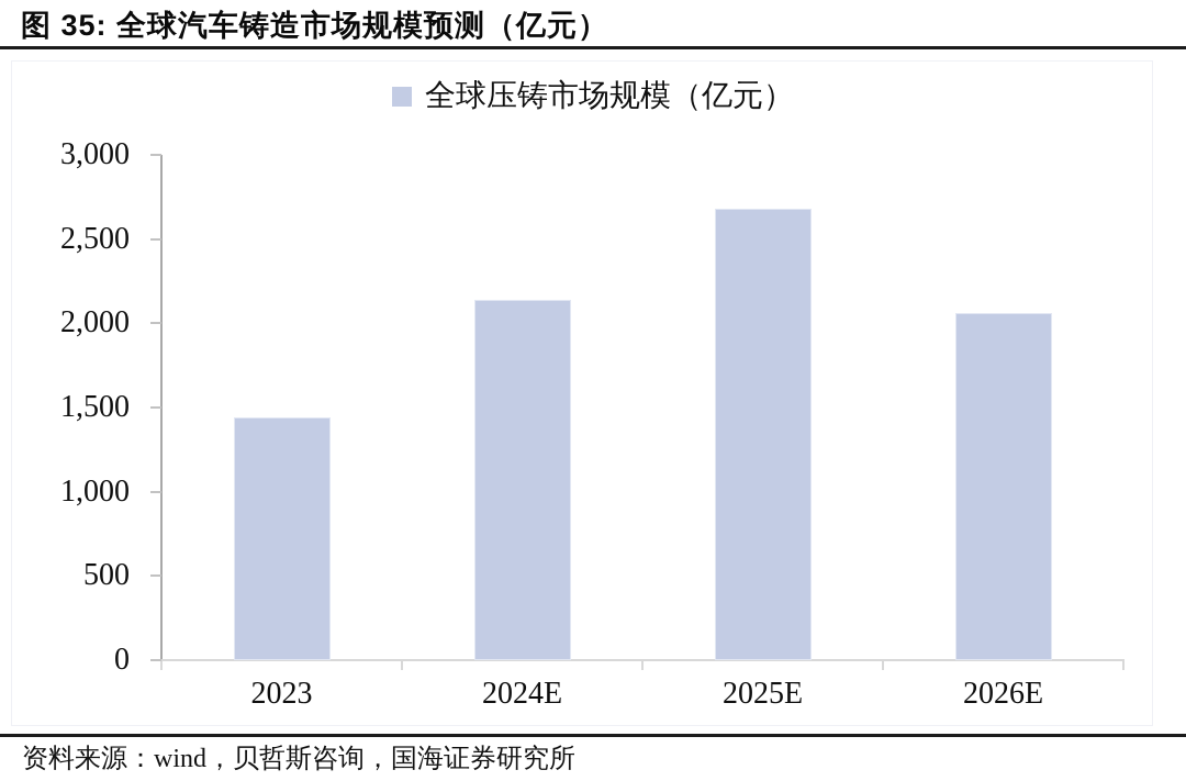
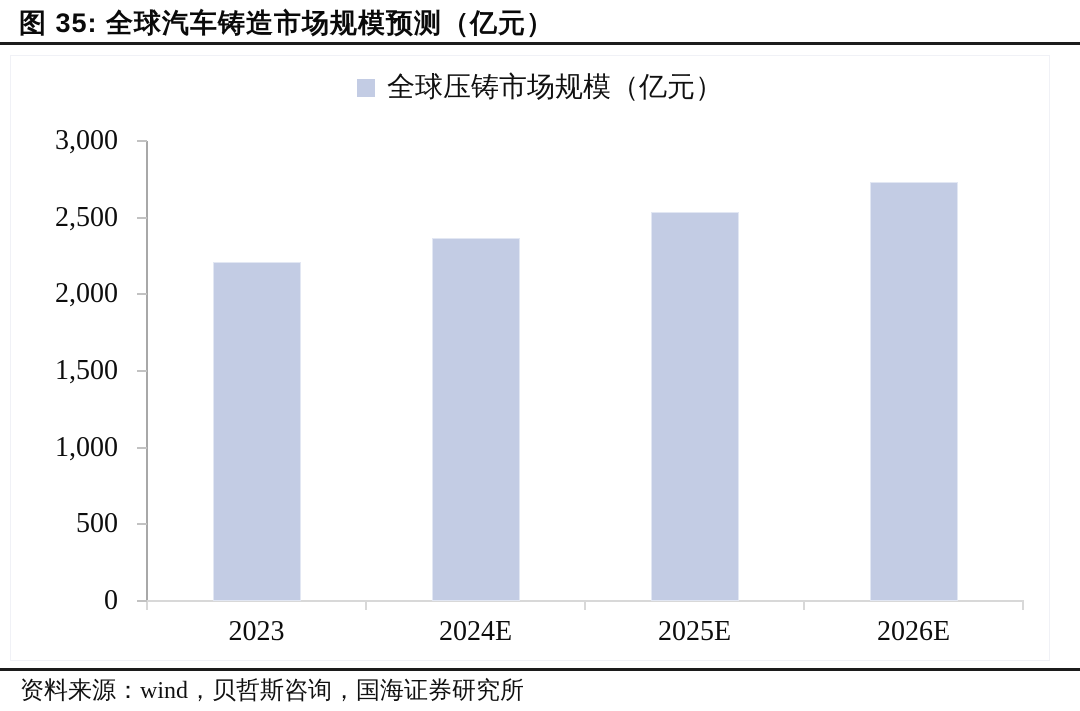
2023: 1440 -> 2210
2024E: 2140 -> 2370
2025E: 2680 -> 2540
2026E: 2060 -> 2730
